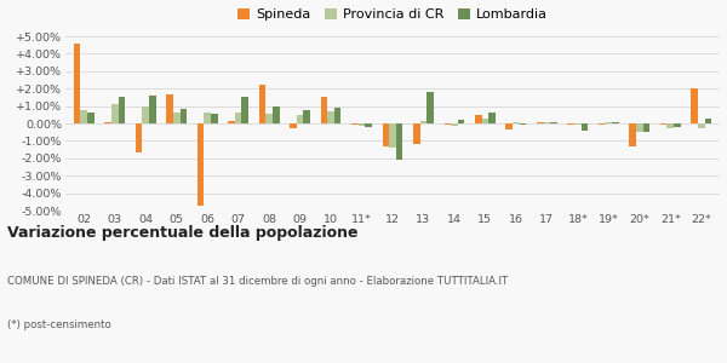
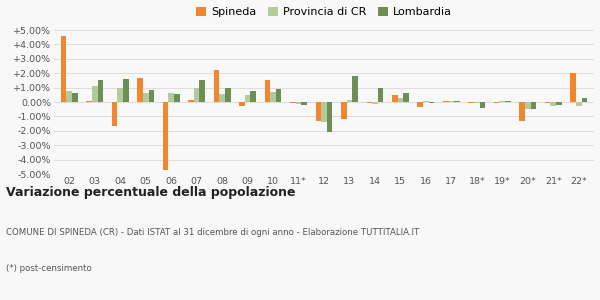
Provincia di CR/07: 0.6% -> 0.9%
Lombardia/14: 0.2% -> 1.0%
